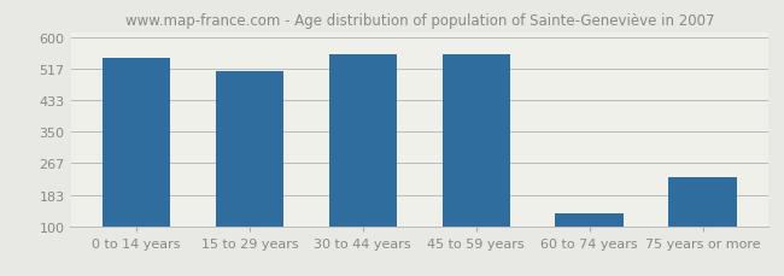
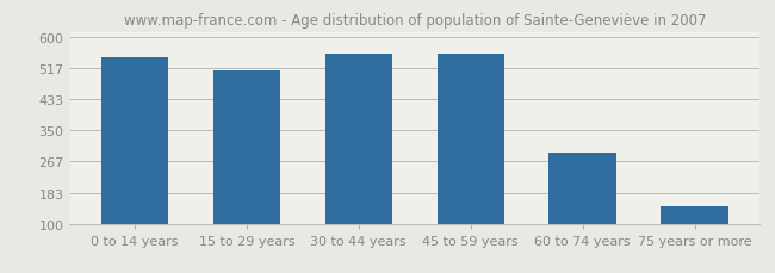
60 to 74 years: 135 -> 291
75 years or more: 230 -> 148
